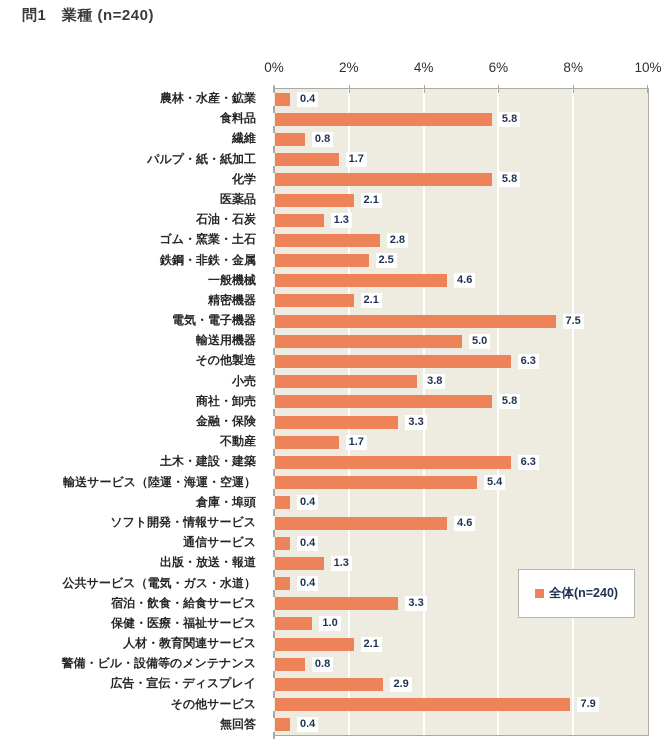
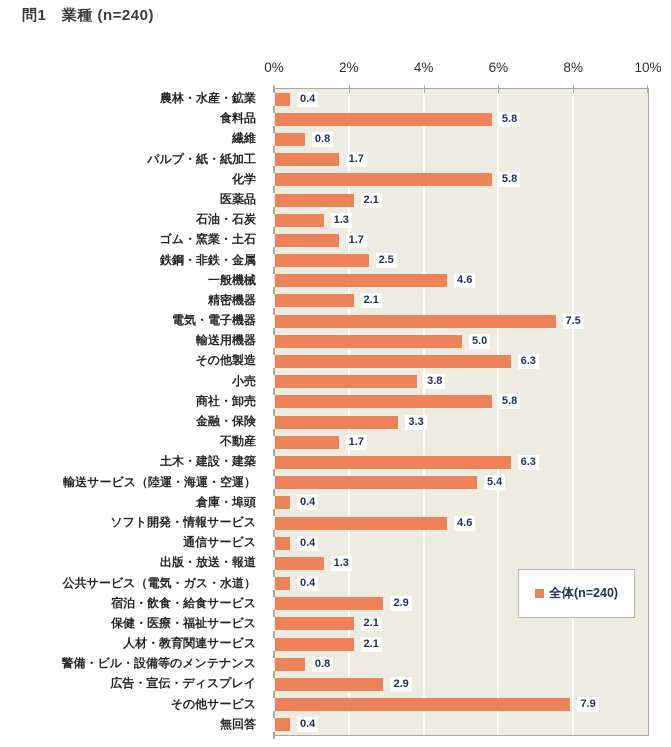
ゴム・窯業・土石: 2.8 -> 1.7
宿泊・飲食・給食サービス: 3.3 -> 2.9
保健・医療・福祉サービス: 1.0 -> 2.1
